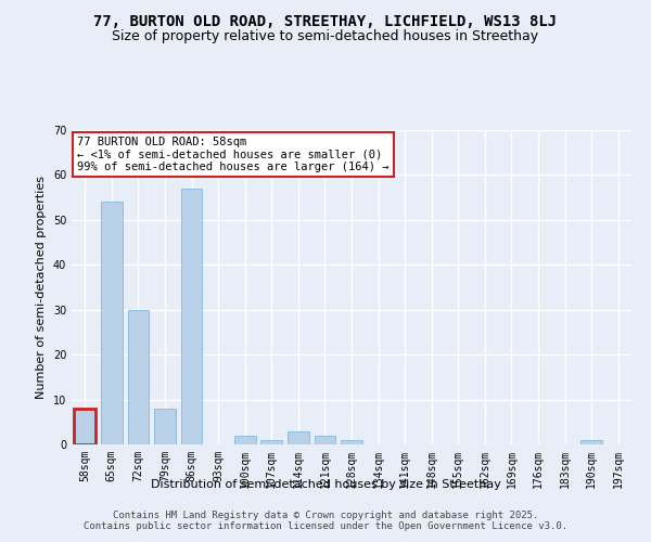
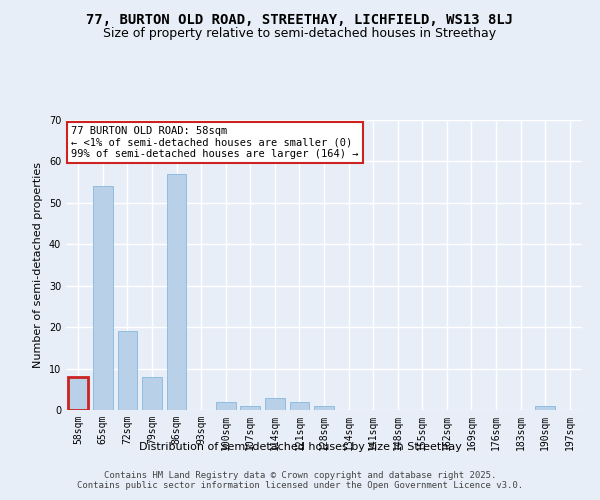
72sqm: 30 -> 19
